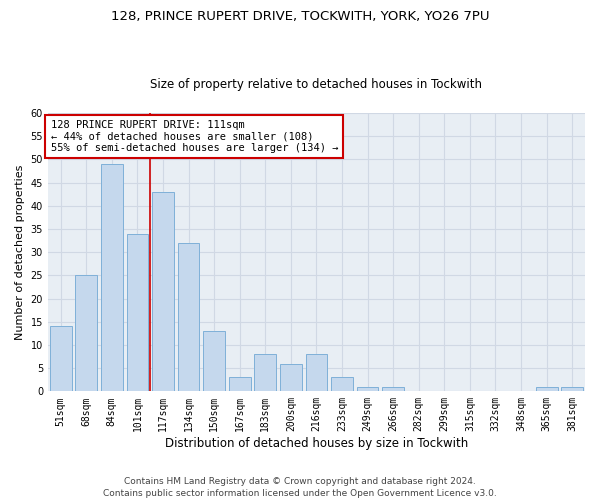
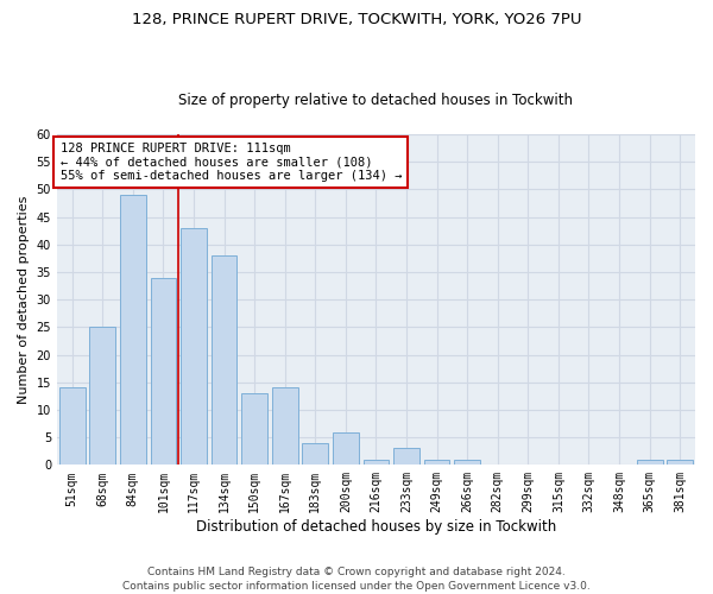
134sqm: 32 -> 38
167sqm: 3 -> 14
183sqm: 8 -> 4
216sqm: 8 -> 1
